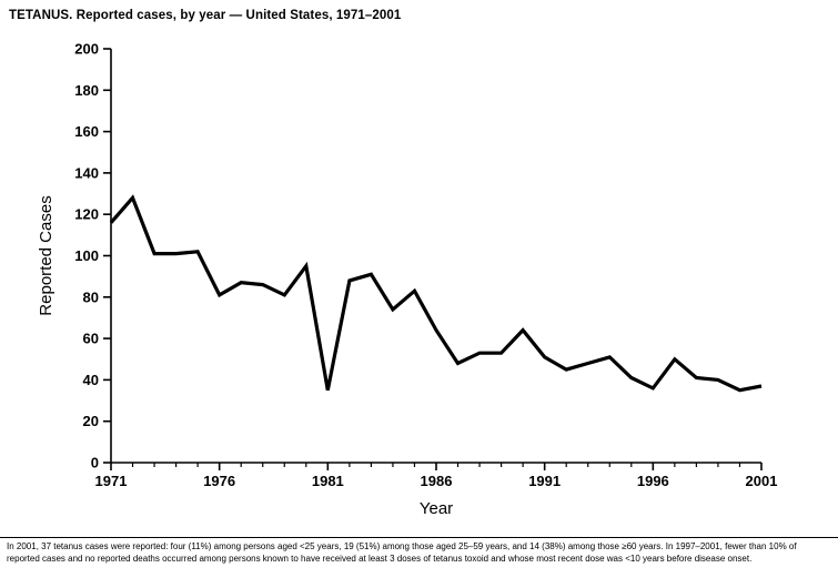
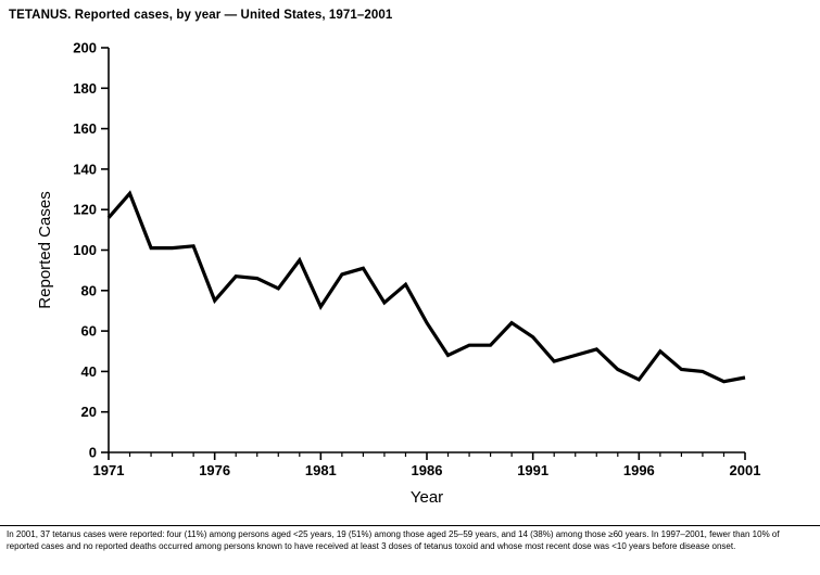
1976: 81 -> 75
1981: 35 -> 72
1991: 51 -> 57
